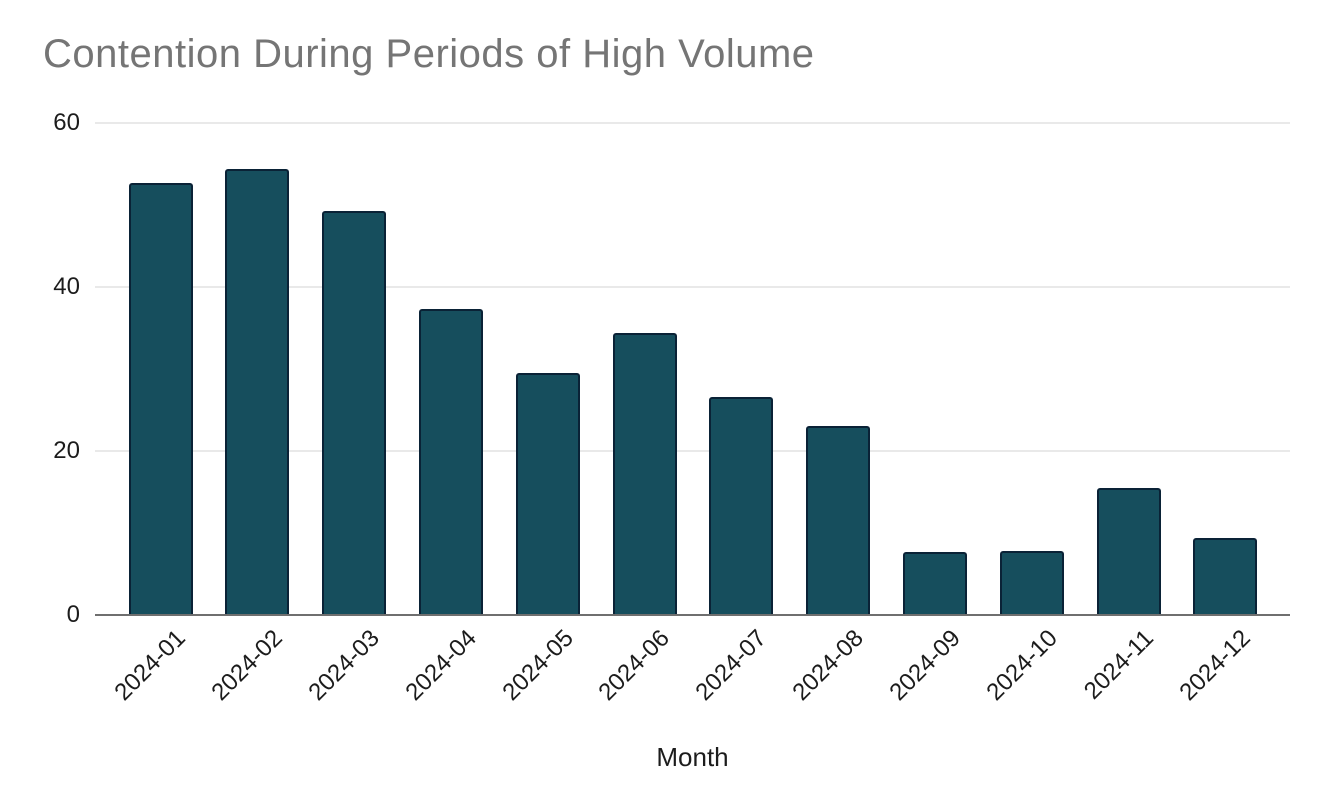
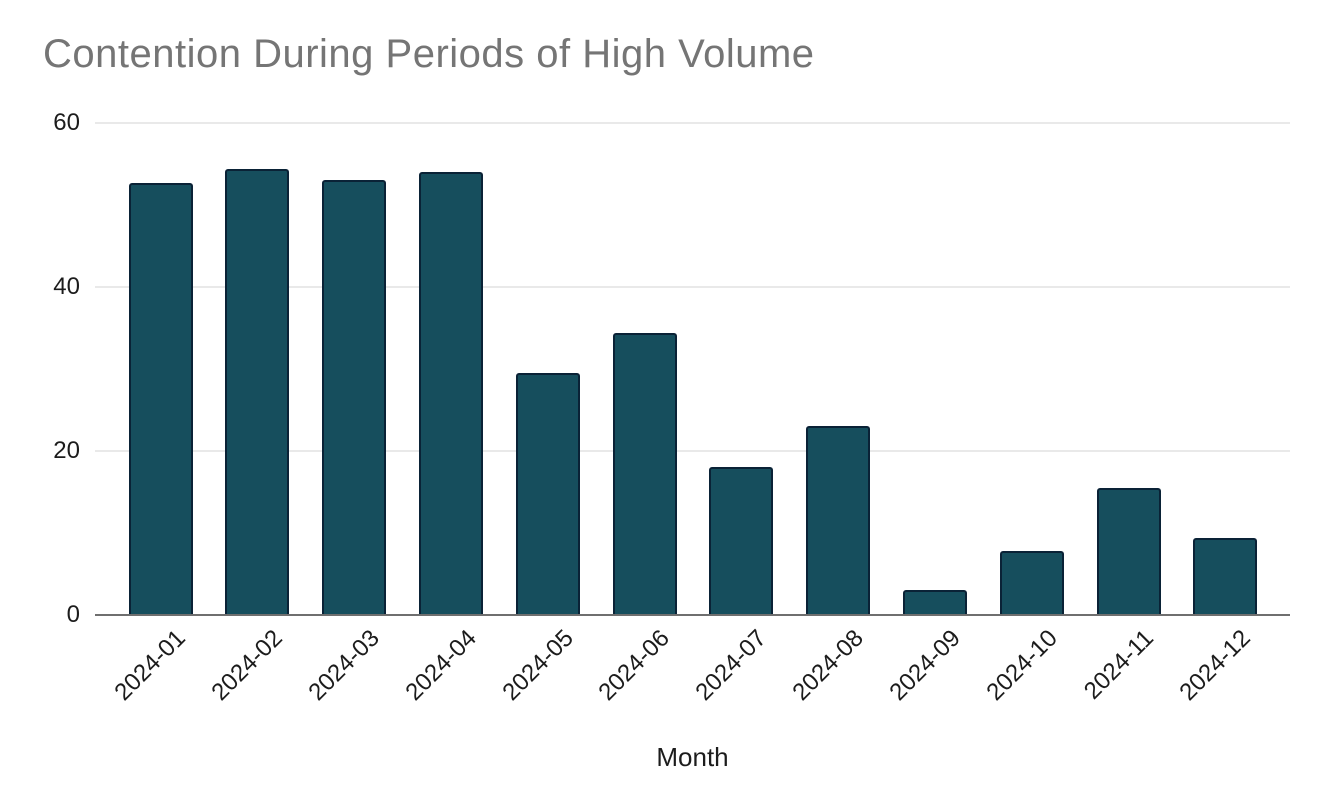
2024-03: 49 -> 53
2024-04: 37 -> 54
2024-07: 27 -> 18
2024-09: 8 -> 3
